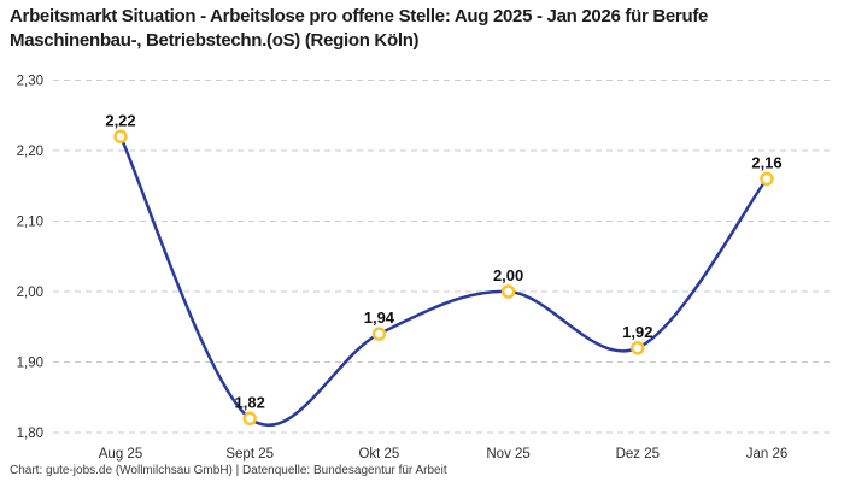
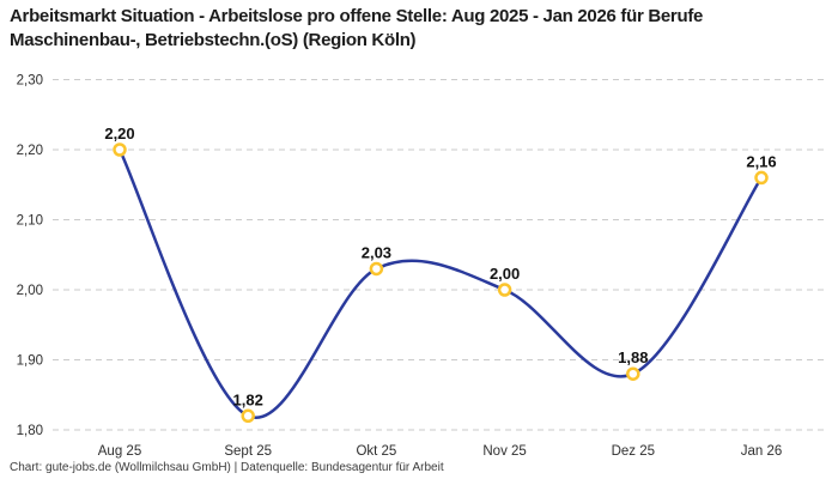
Aug 25: 2,22 -> 2,20
Okt 25: 1,94 -> 2,03
Dez 25: 1,92 -> 1,88
